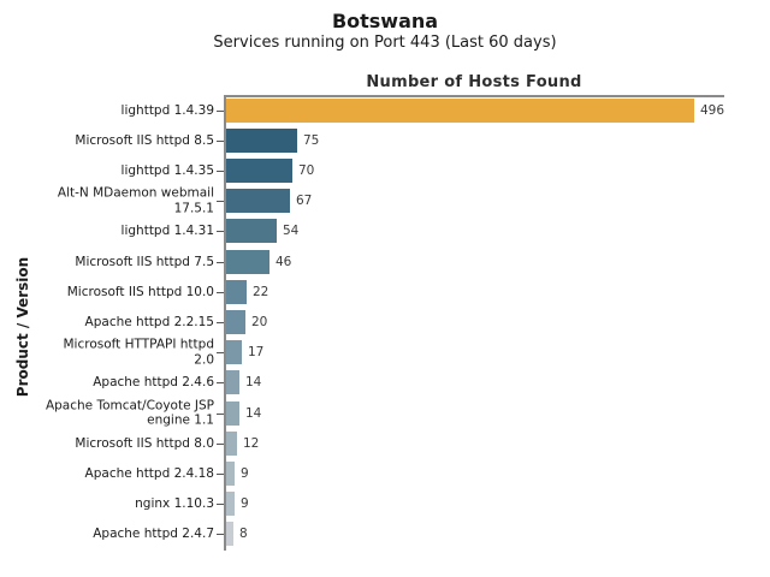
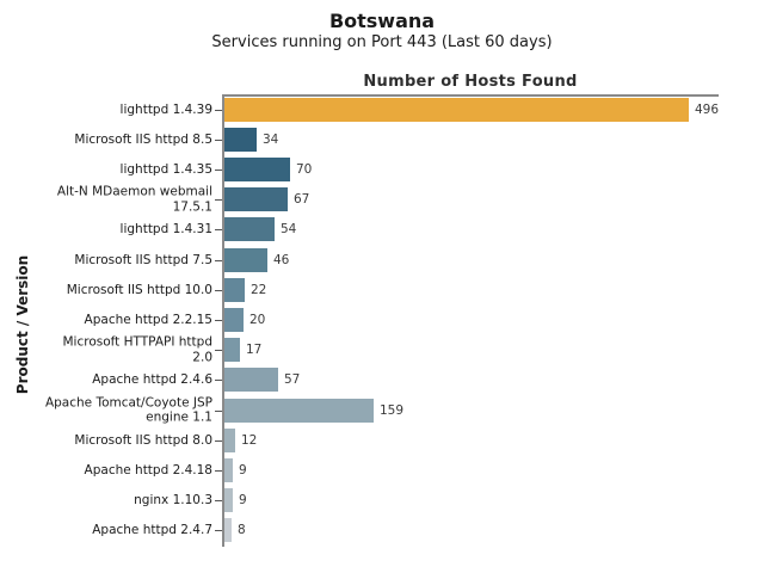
Microsoft IIS httpd 8.5: 75 -> 34
Apache httpd 2.4.6: 14 -> 57
Apache Tomcat/Coyote JSP engine 1.1: 14 -> 159
